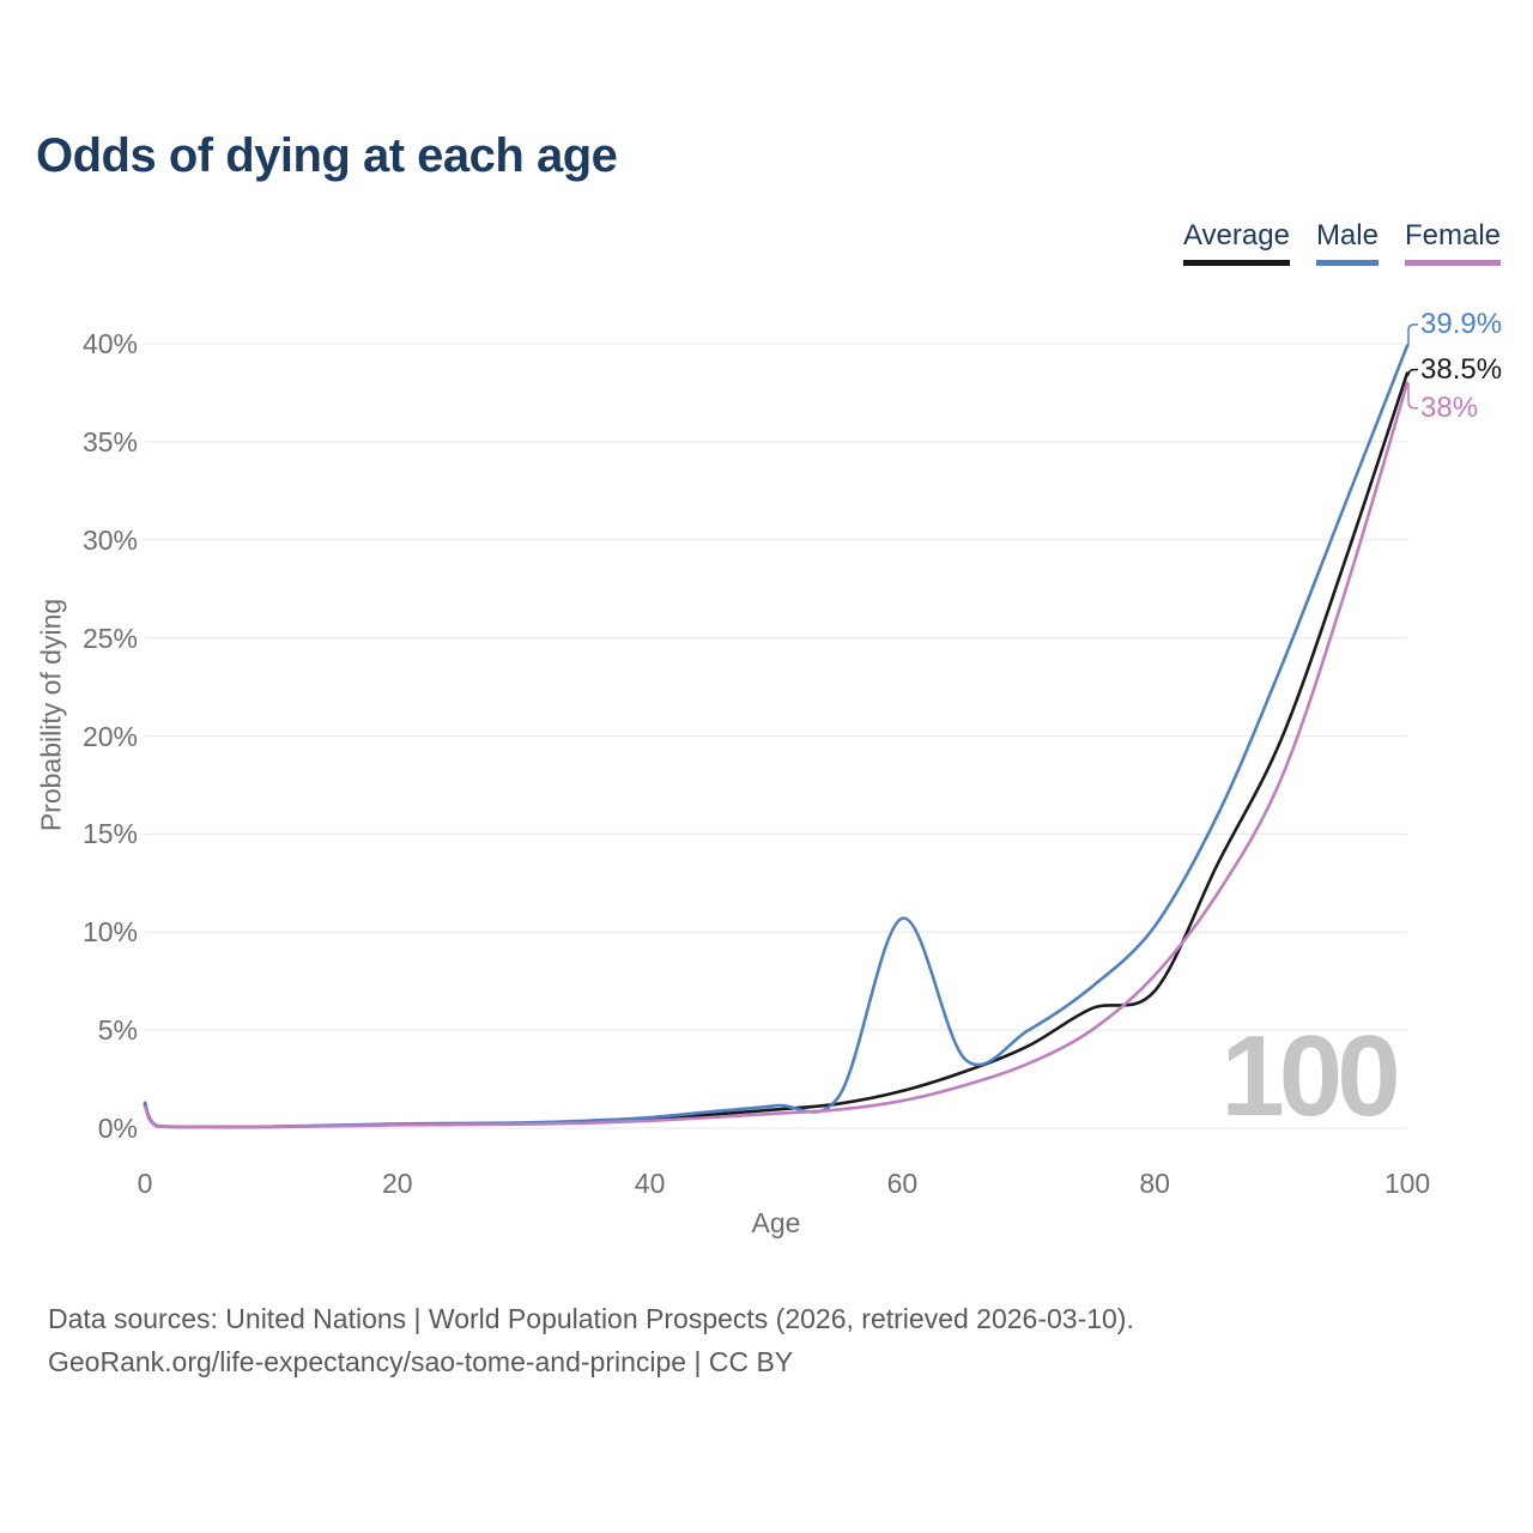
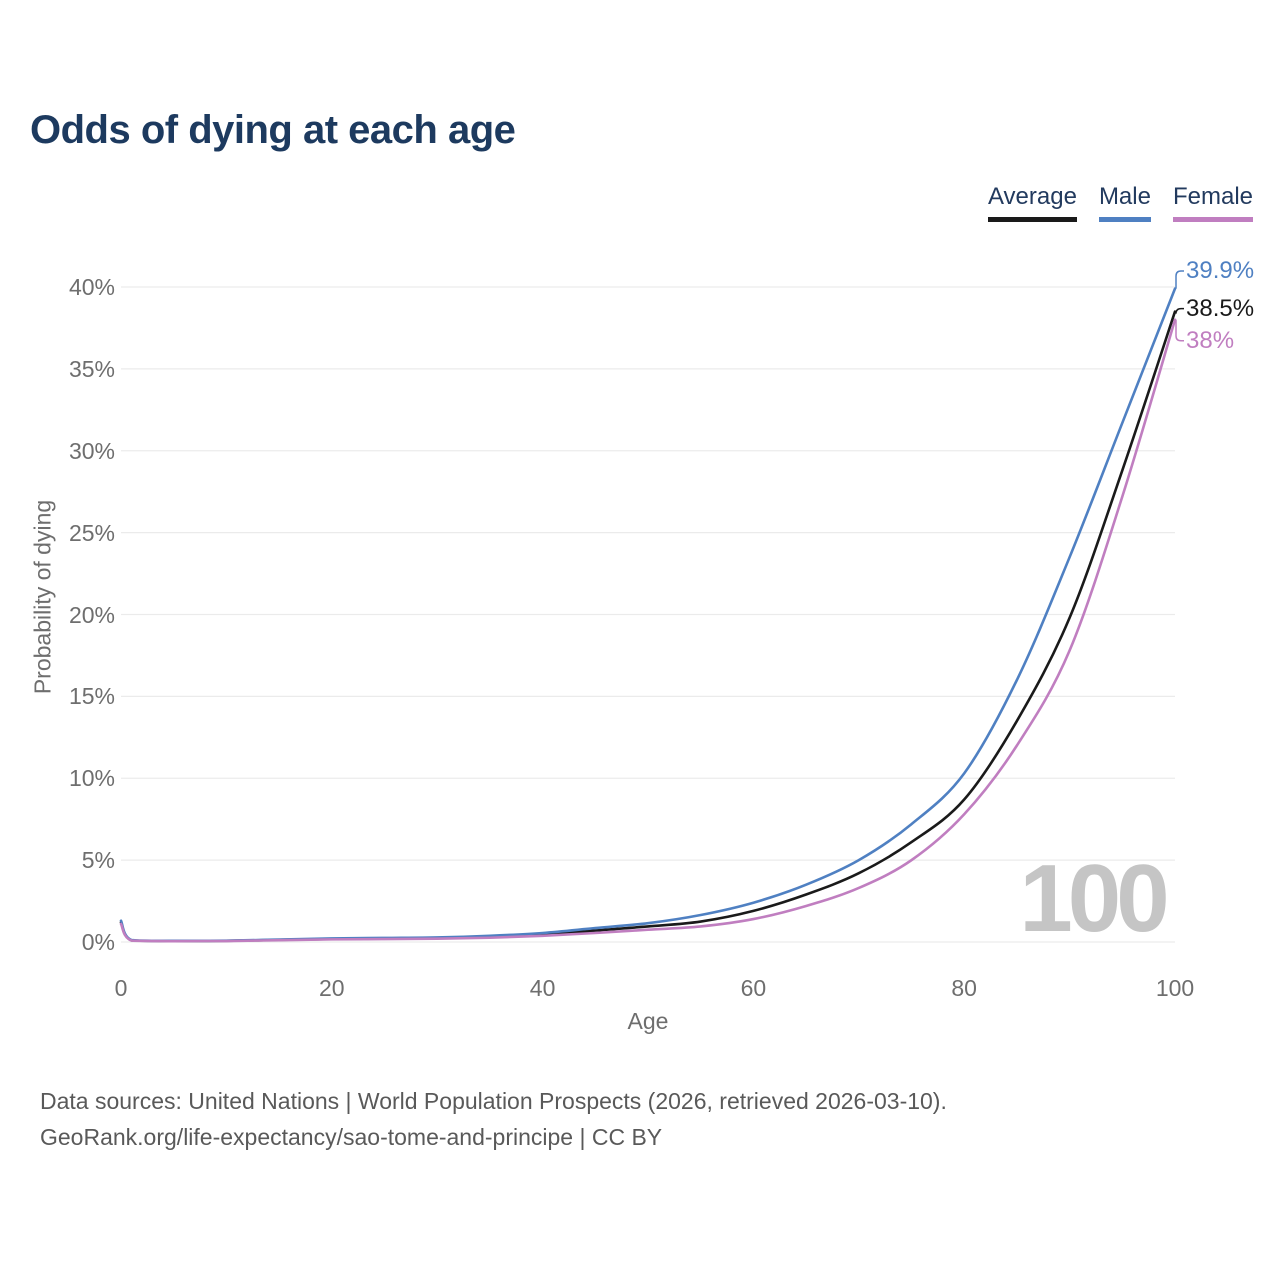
Male/60: 10.7% -> 2.4%
Average/80: 7.0% -> 8.7%
